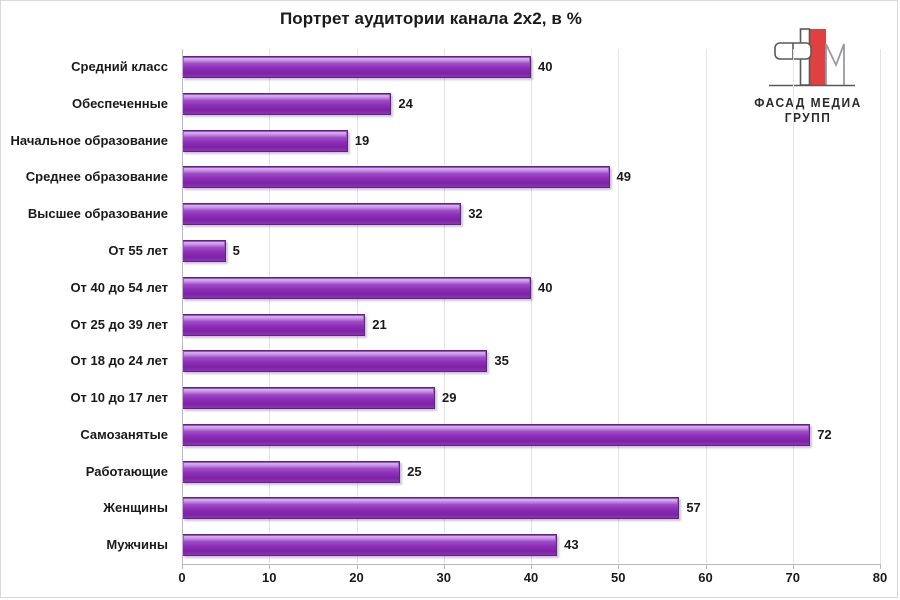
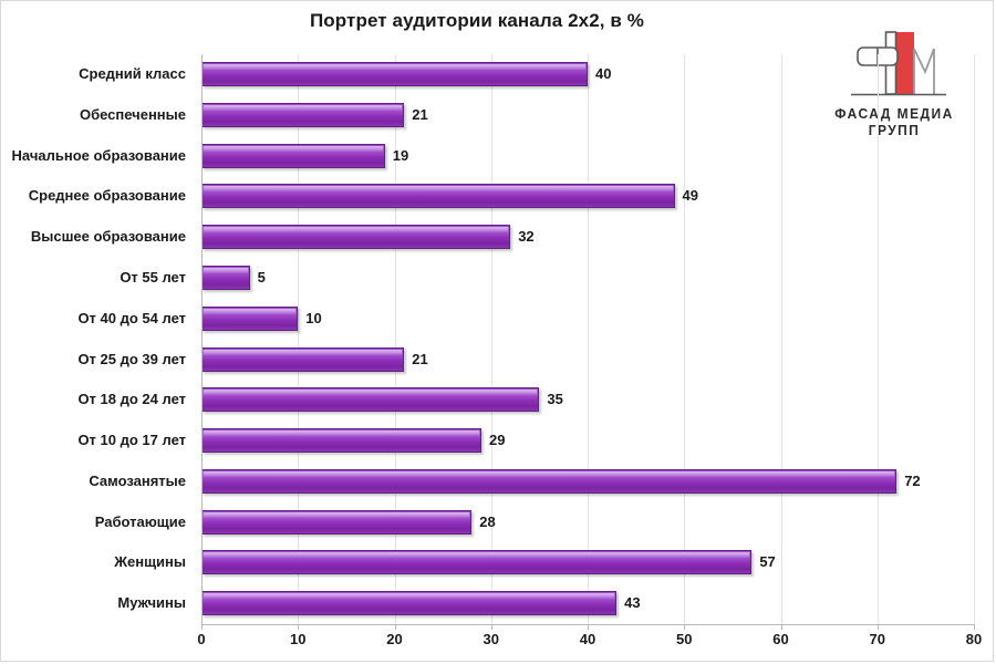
Обеспеченные: 24 -> 21
От 40 до 54 лет: 40 -> 10
Работающие: 25 -> 28
